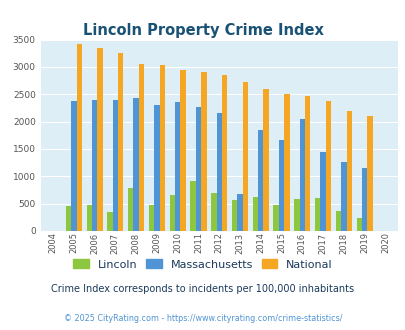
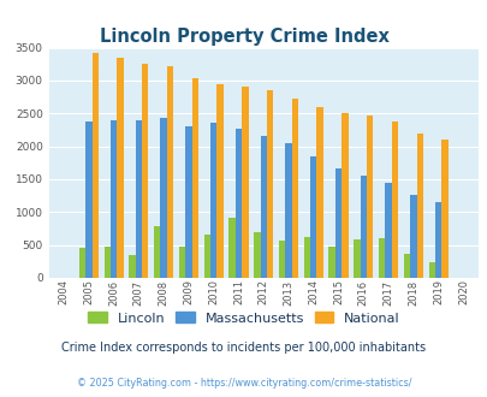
National/2008: 3060 -> 3210
Massachusetts/2013: 680 -> 2050
Massachusetts/2016: 2040 -> 1550
